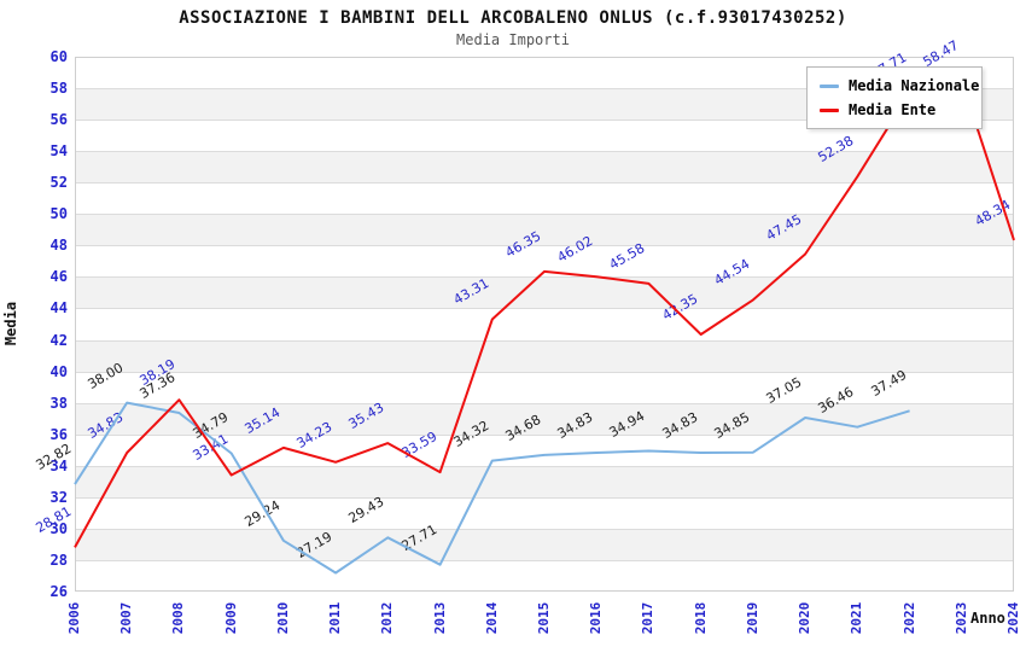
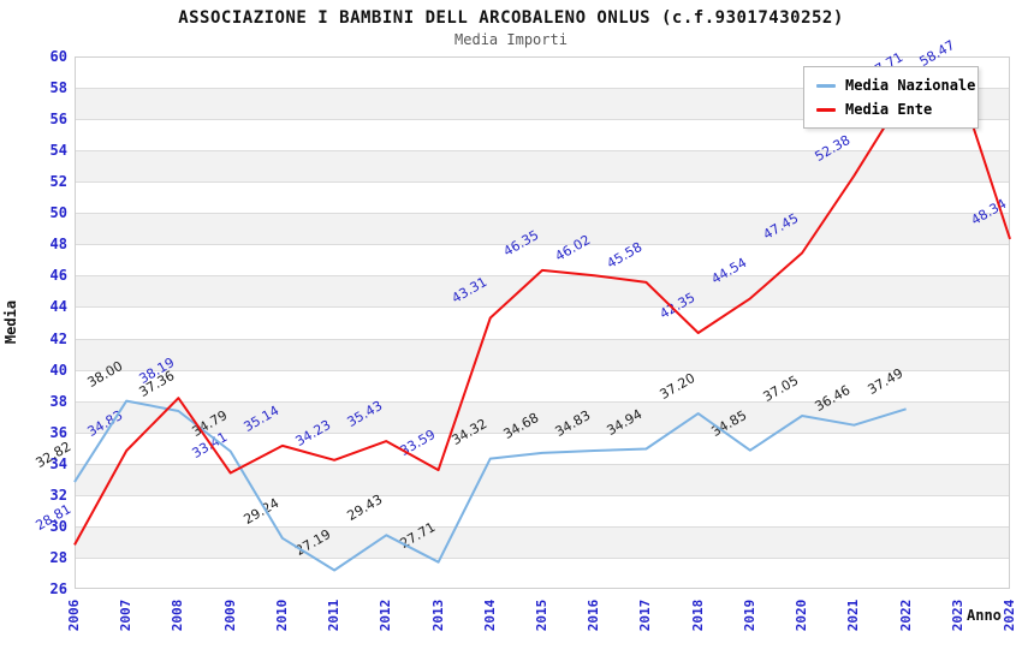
Media Nazionale/2018: 34.83 -> 37.20
